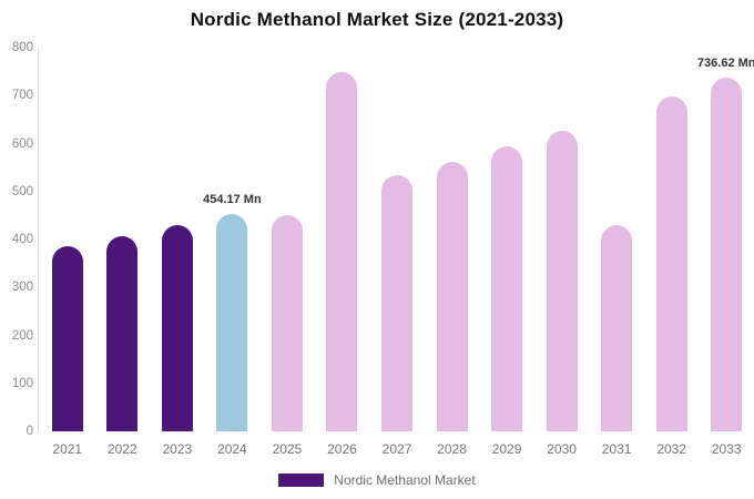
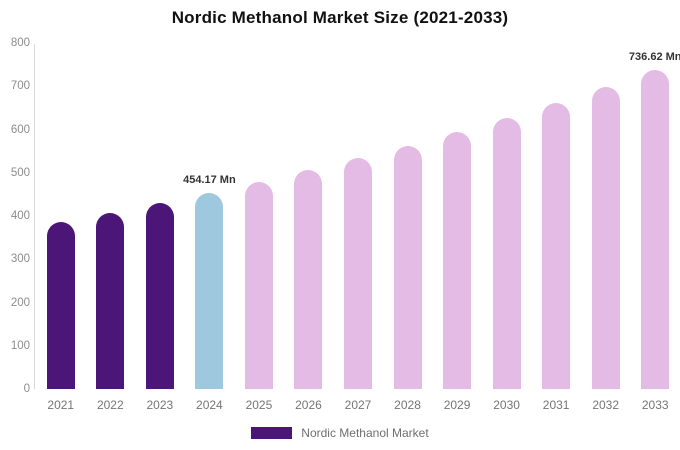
2025: 450 -> 480
2026: 750 -> 510
2031: 430 -> 660
